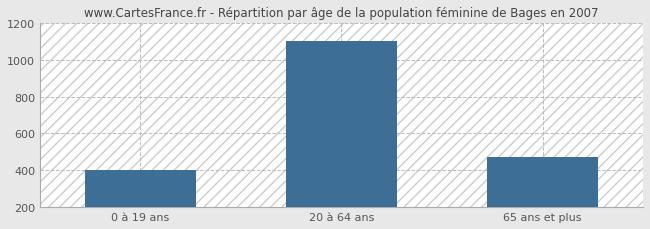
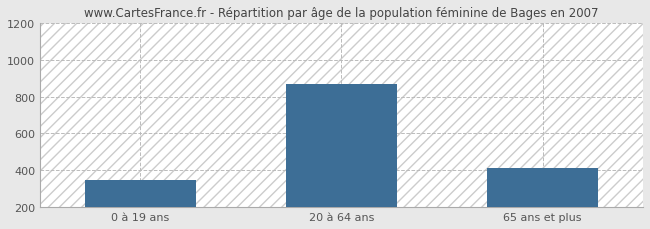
0 à 19 ans: 400 -> 350
20 à 64 ans: 1100 -> 870
65 ans et plus: 470 -> 410
